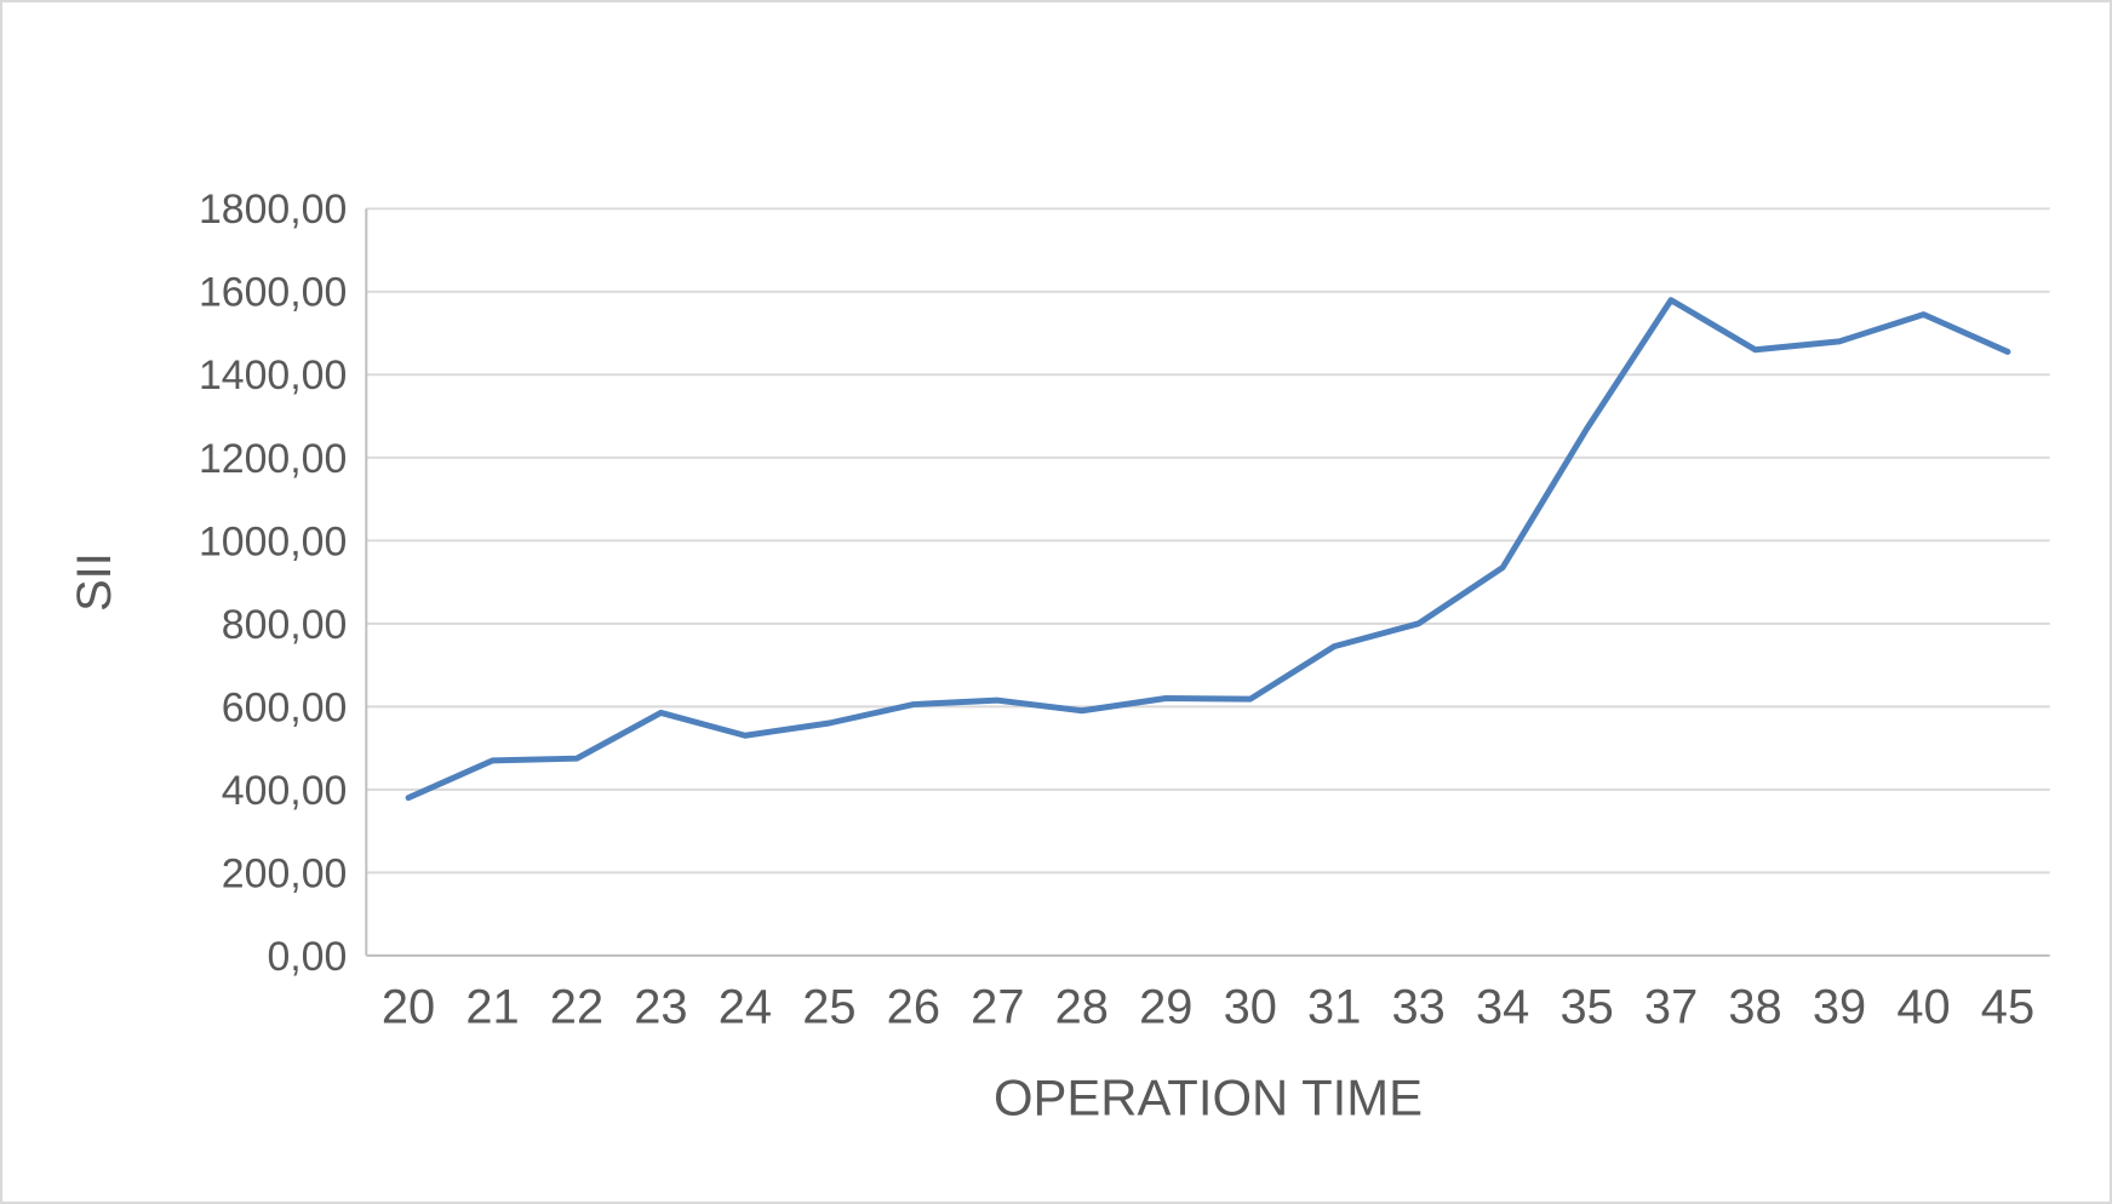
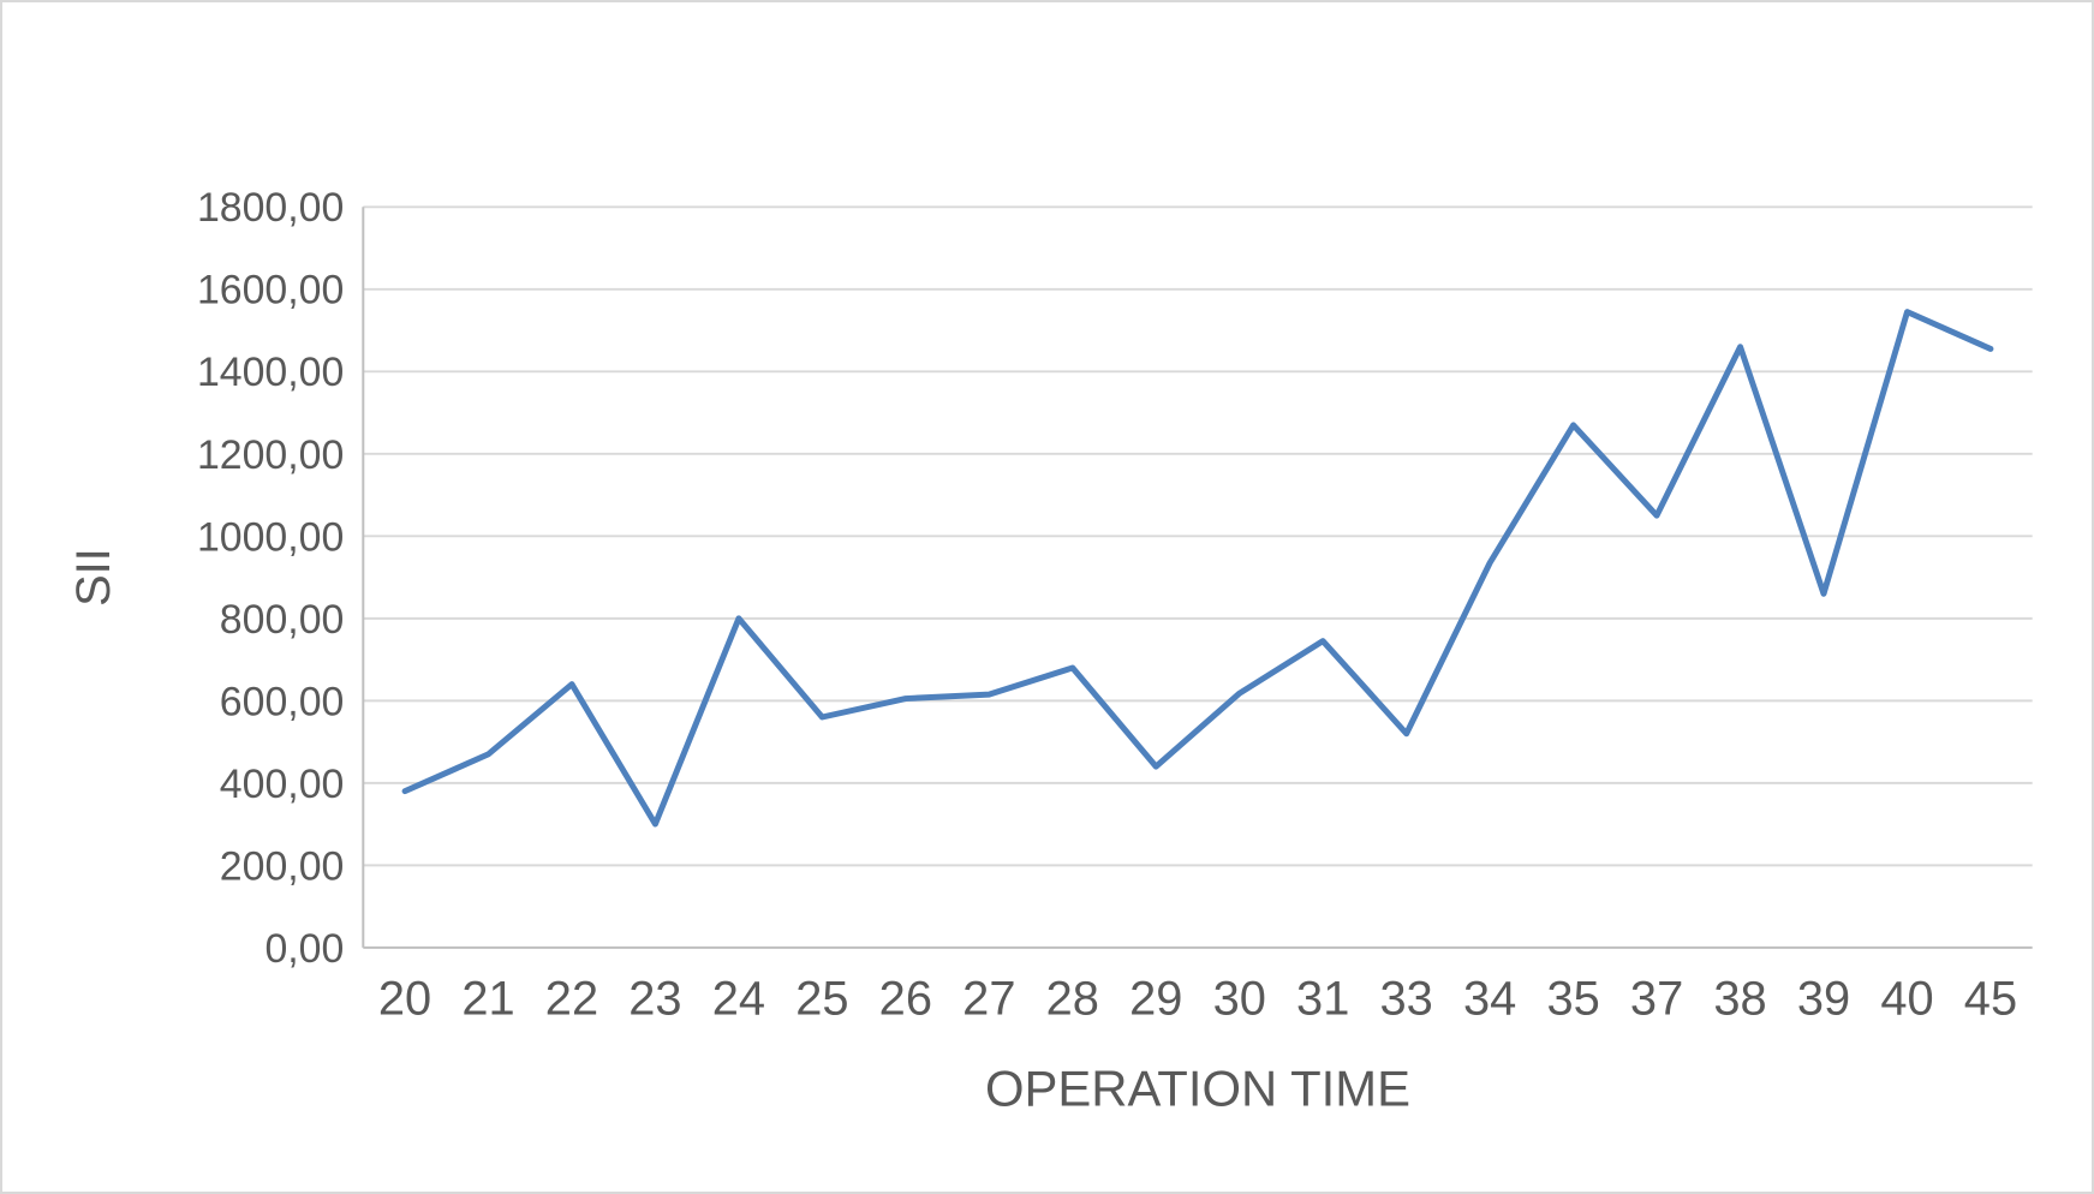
22: 480 -> 640
23: 580 -> 300
24: 530 -> 800
28: 590 -> 680
29: 620 -> 440
33: 800 -> 520
37: 1580 -> 1050
39: 1480 -> 860
